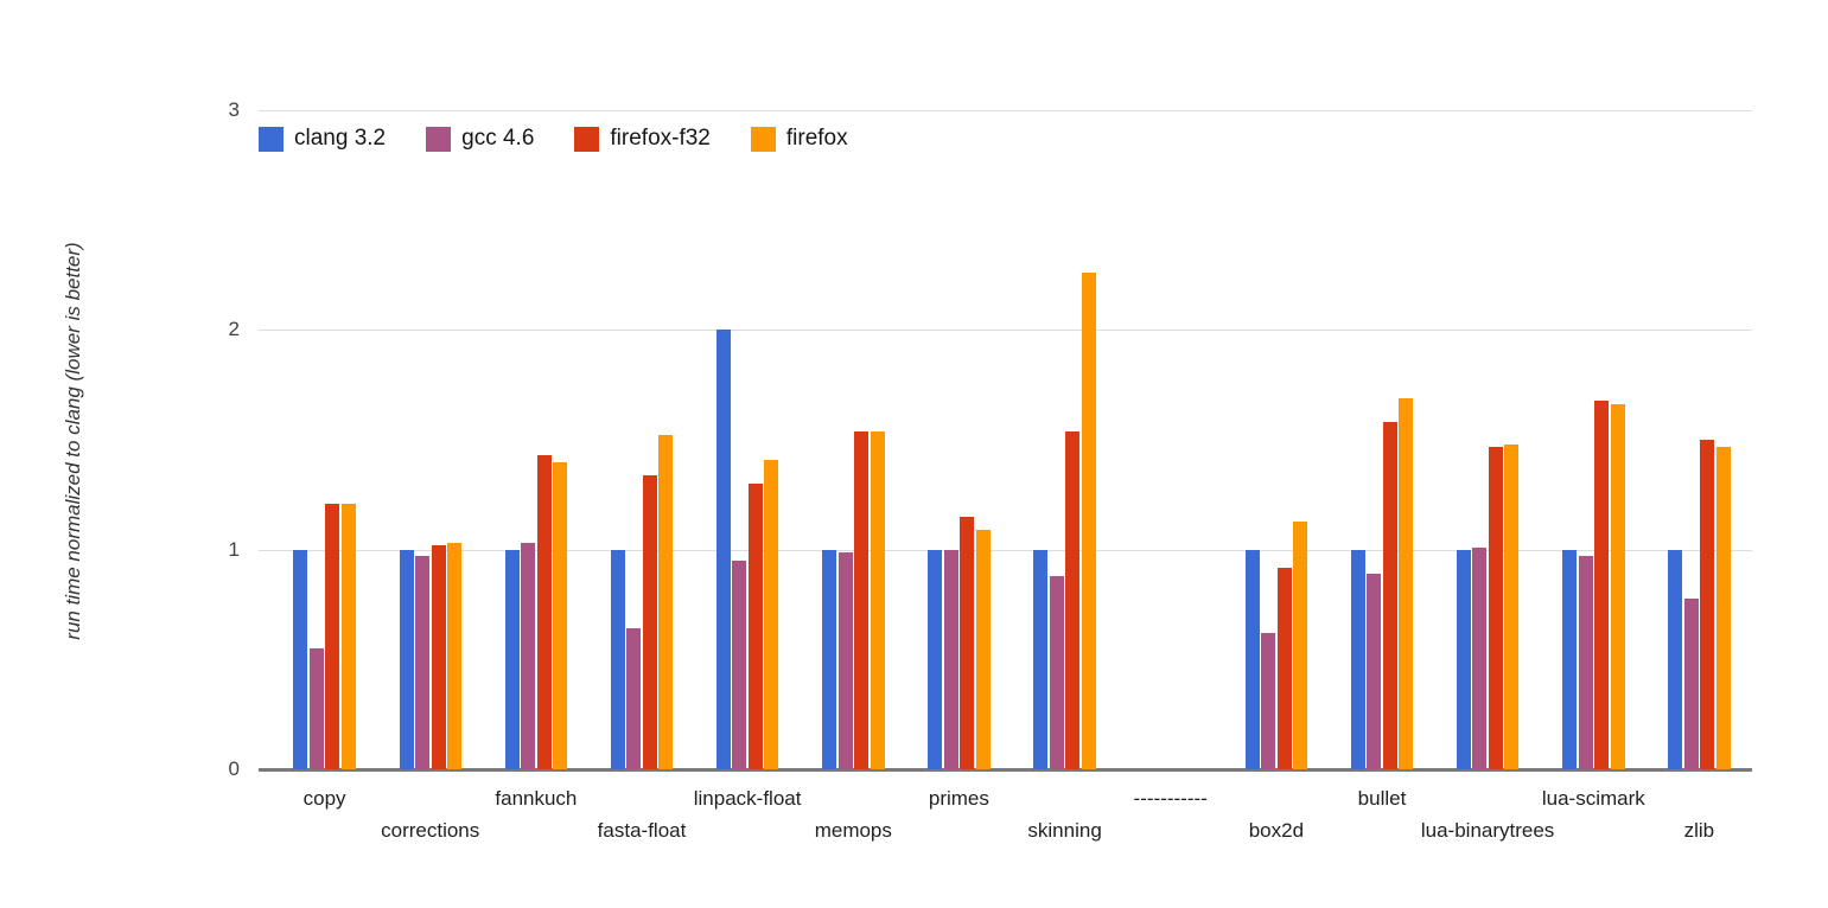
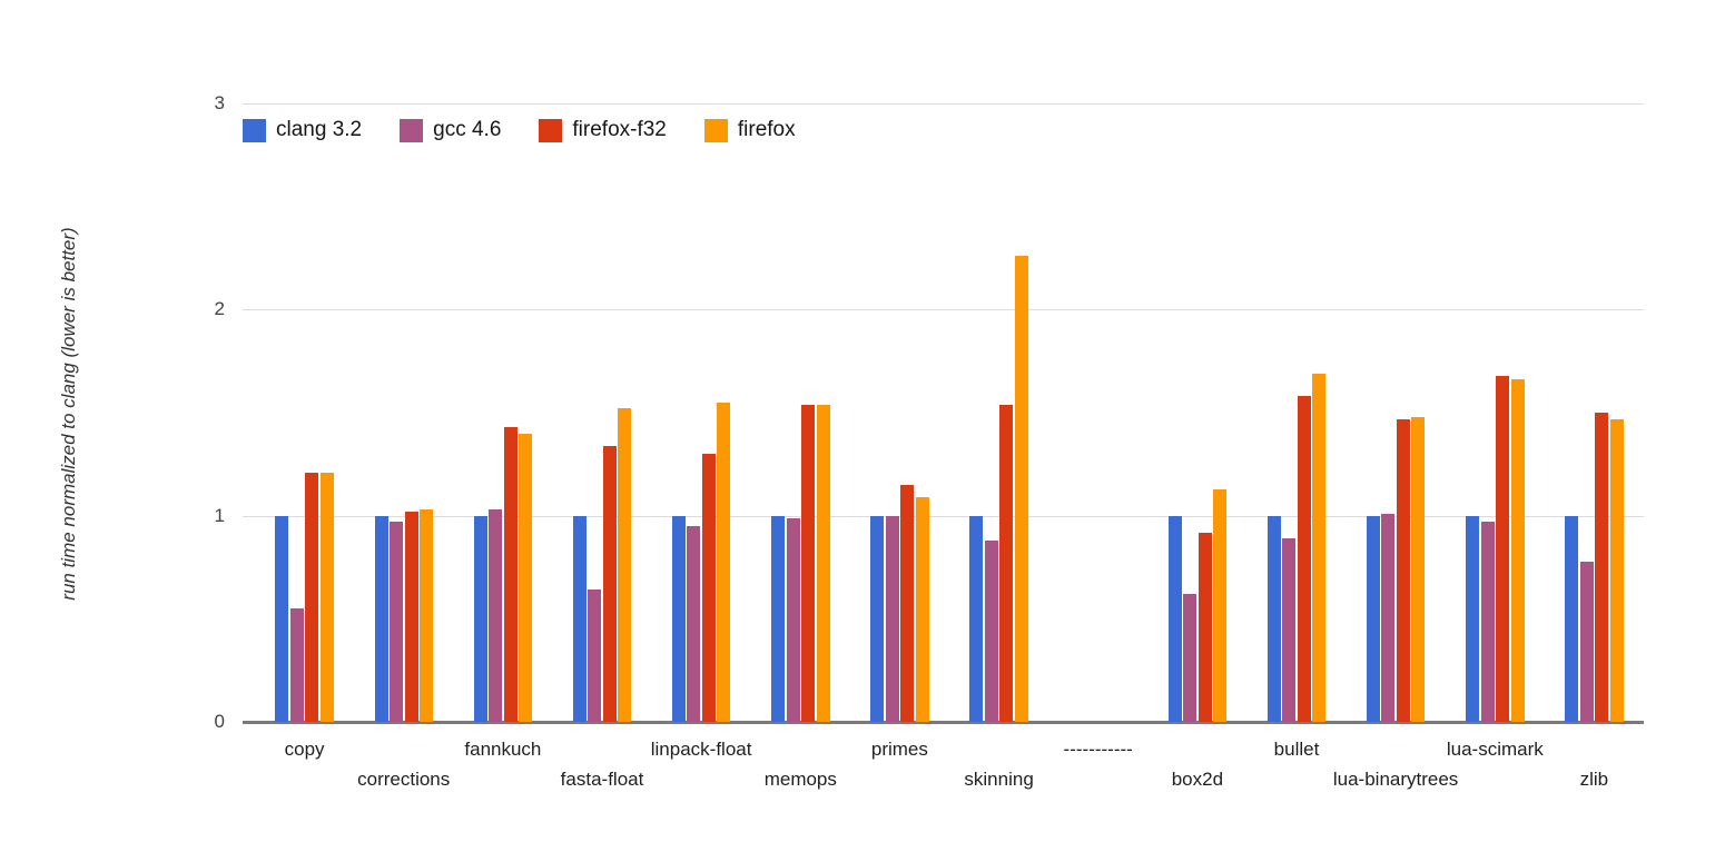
clang 3.2/linpack-float: 2 -> 1
firefox/linpack-float: 1.41 -> 1.55
